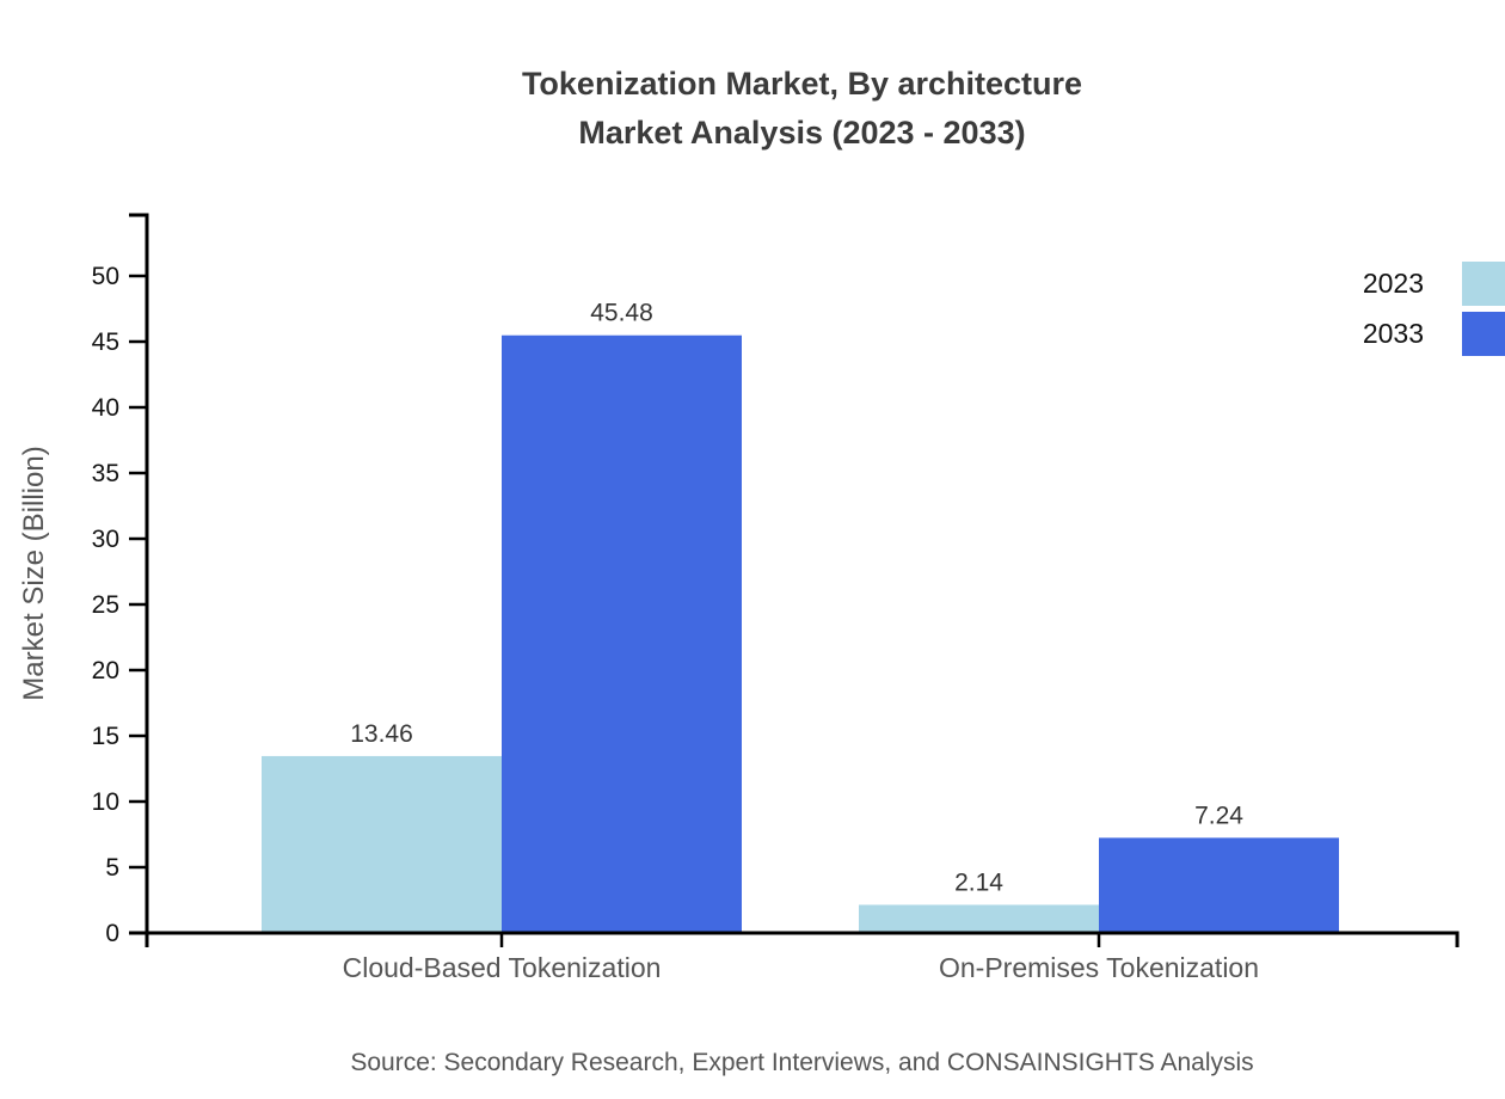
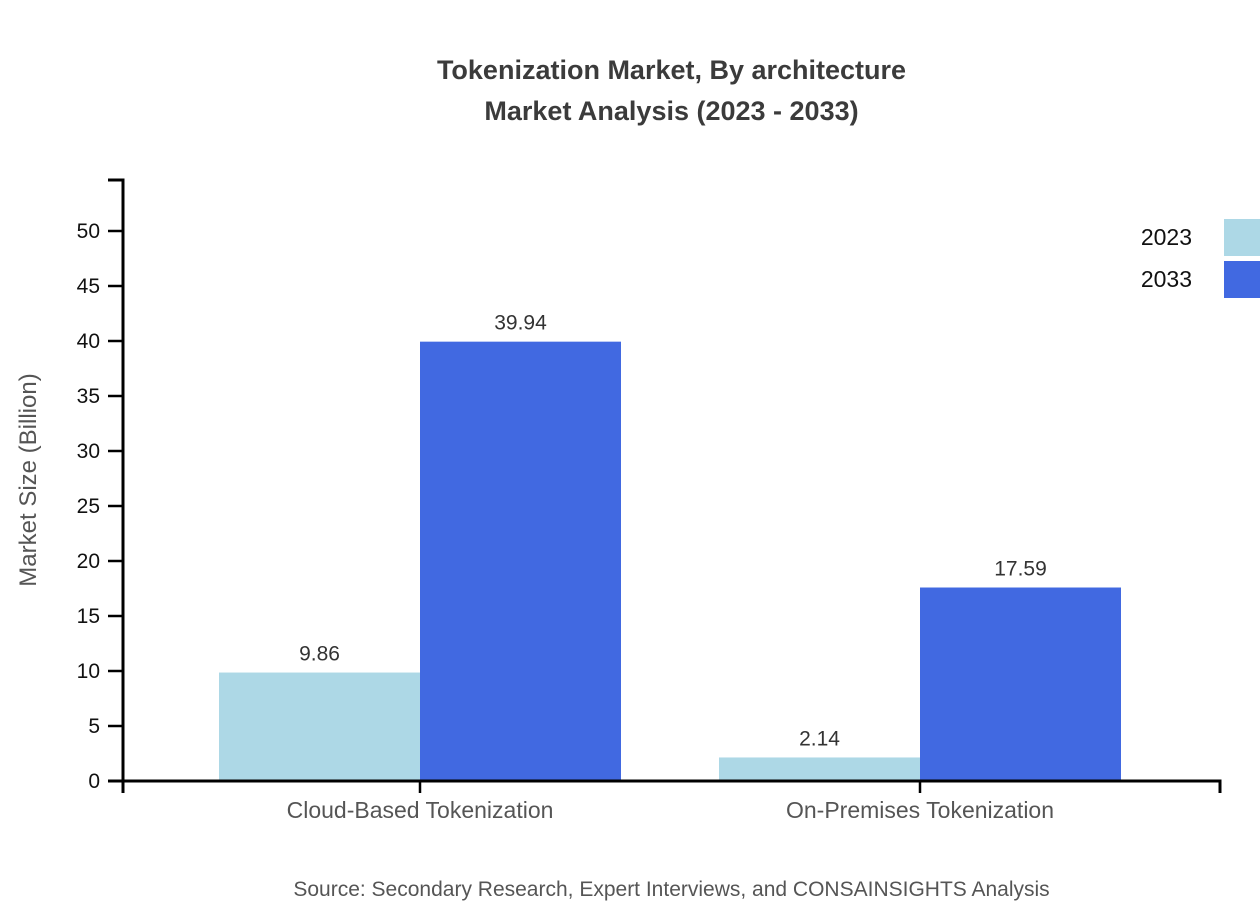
2023/Cloud-Based Tokenization: 13.46 -> 9.86
2033/Cloud-Based Tokenization: 45.48 -> 39.94
2033/On-Premises Tokenization: 7.24 -> 17.59
